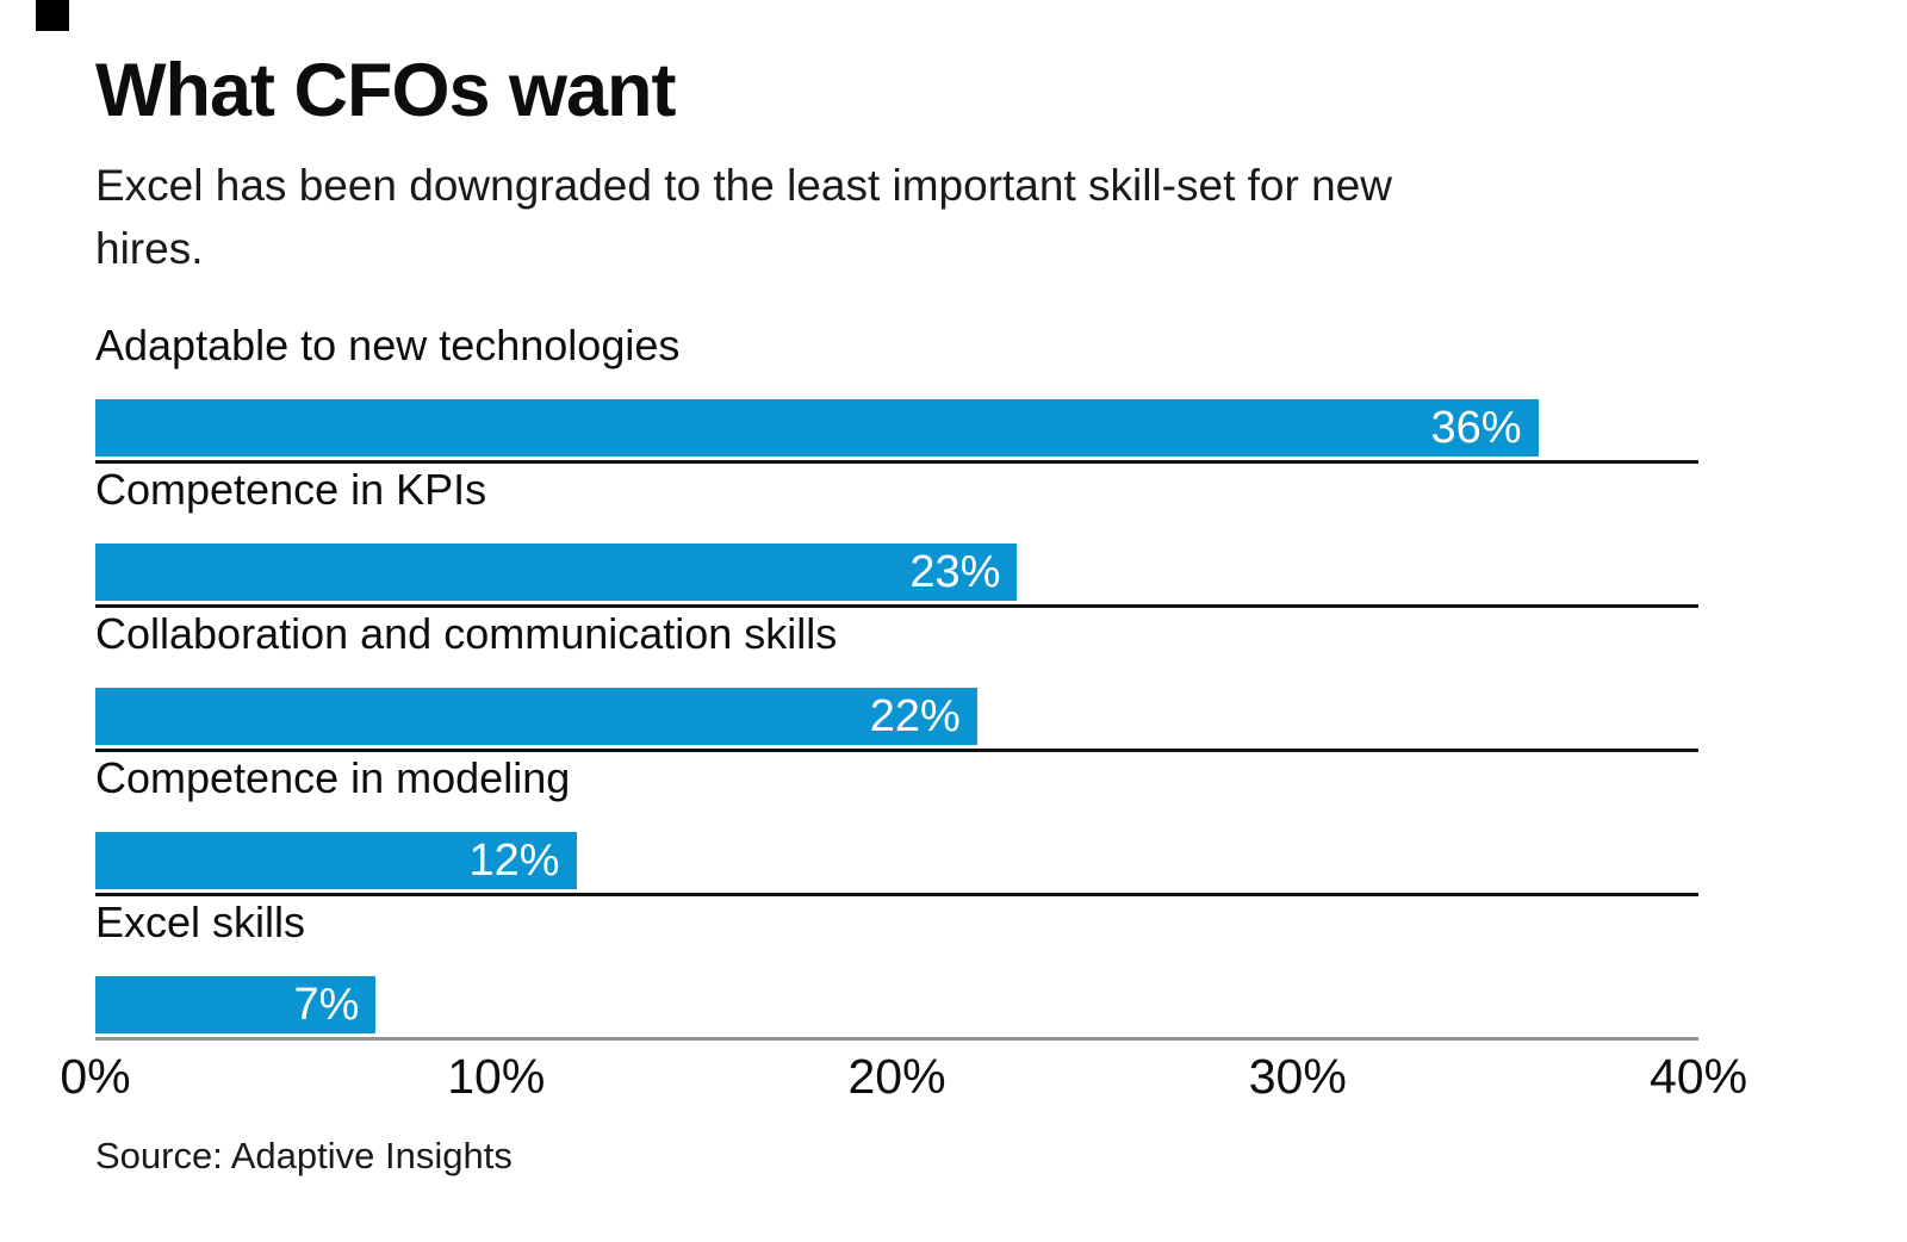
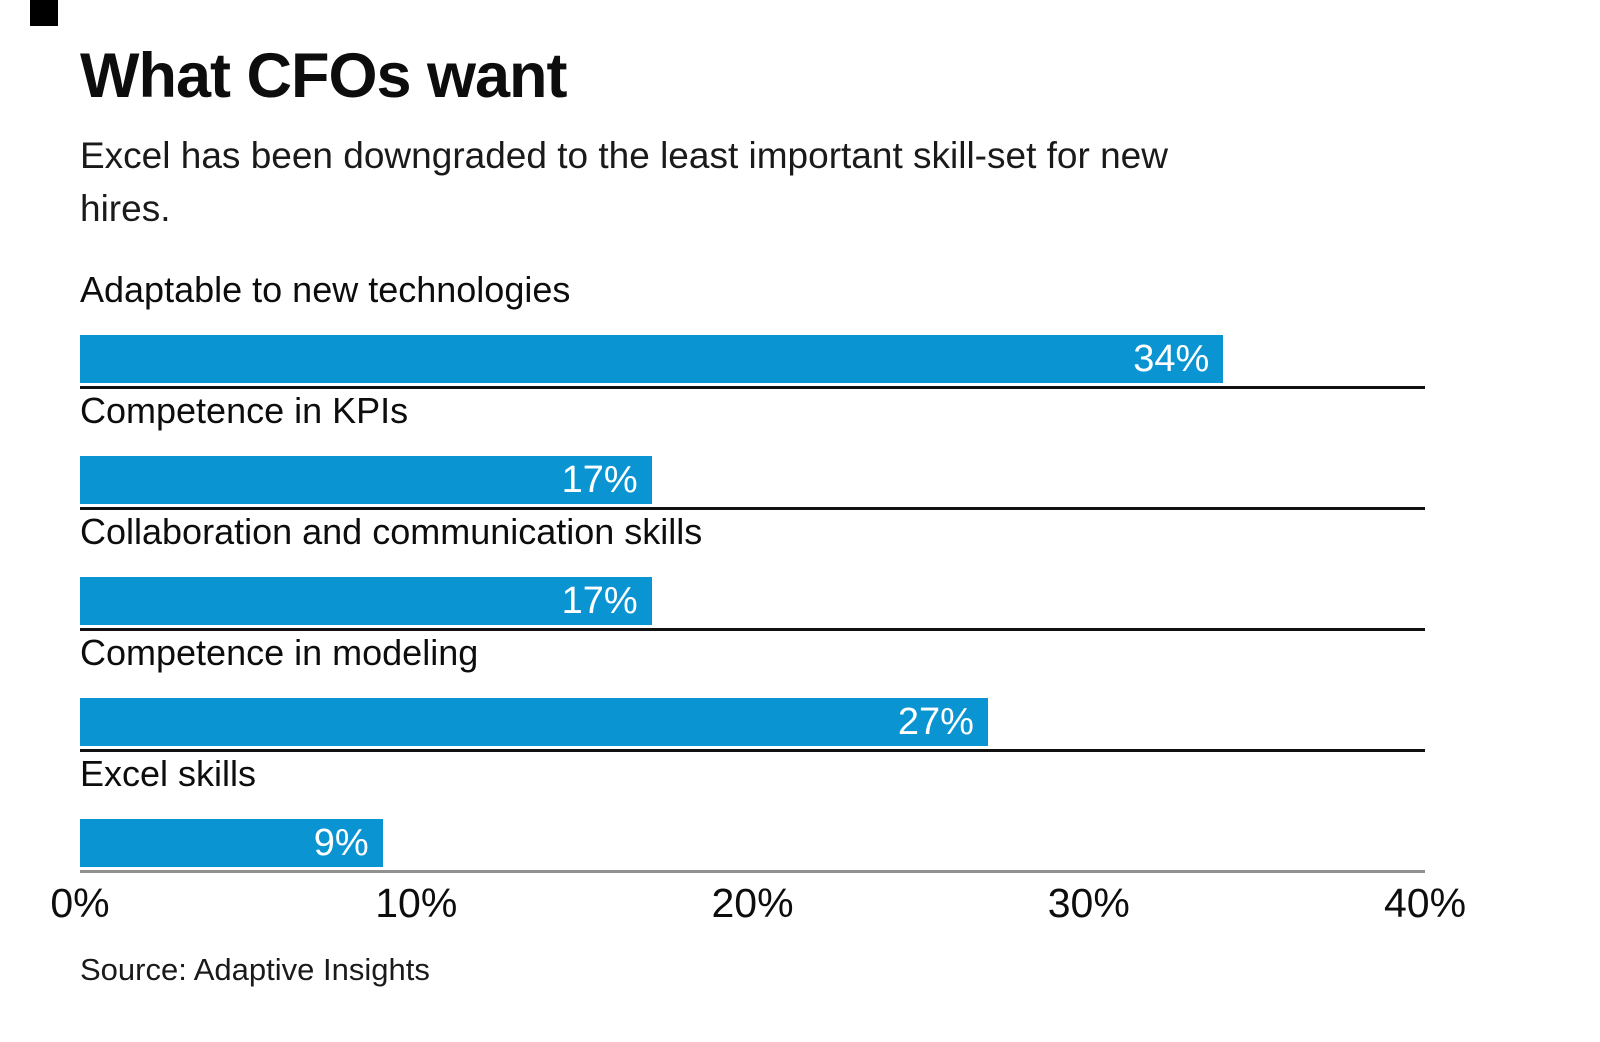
Adaptable to new technologies: 36% -> 34%
Competence in KPIs: 23% -> 17%
Collaboration and communication skills: 22% -> 17%
Competence in modeling: 12% -> 27%
Excel skills: 7% -> 9%
